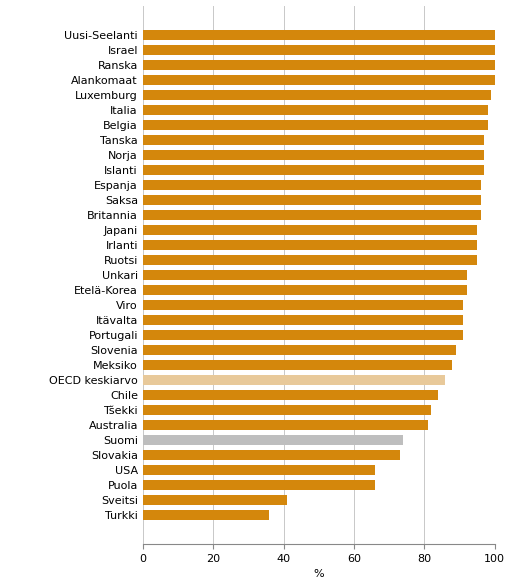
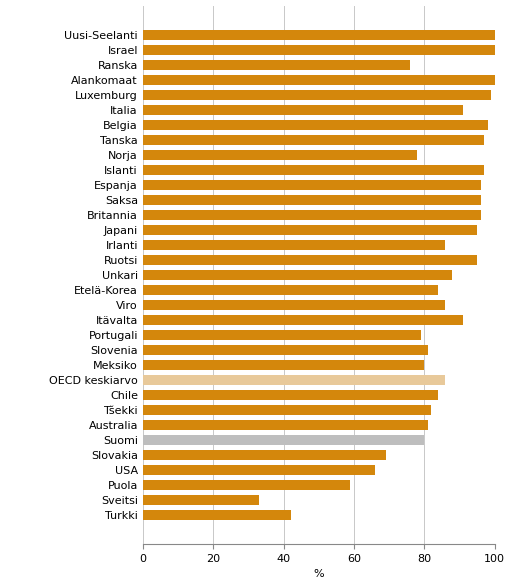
Ranska: 100 -> 76
Italia: 98 -> 91
Norja: 97 -> 78
Irlanti: 95 -> 86
Unkari: 92 -> 88
Etelä-Korea: 92 -> 84
Viro: 91 -> 86
Portugali: 91 -> 79
Slovenia: 89 -> 81
Meksiko: 88 -> 80
Suomi: 74 -> 80
Slovakia: 73 -> 69
Puola: 66 -> 59
Sveitsi: 41 -> 33
Turkki: 36 -> 42
